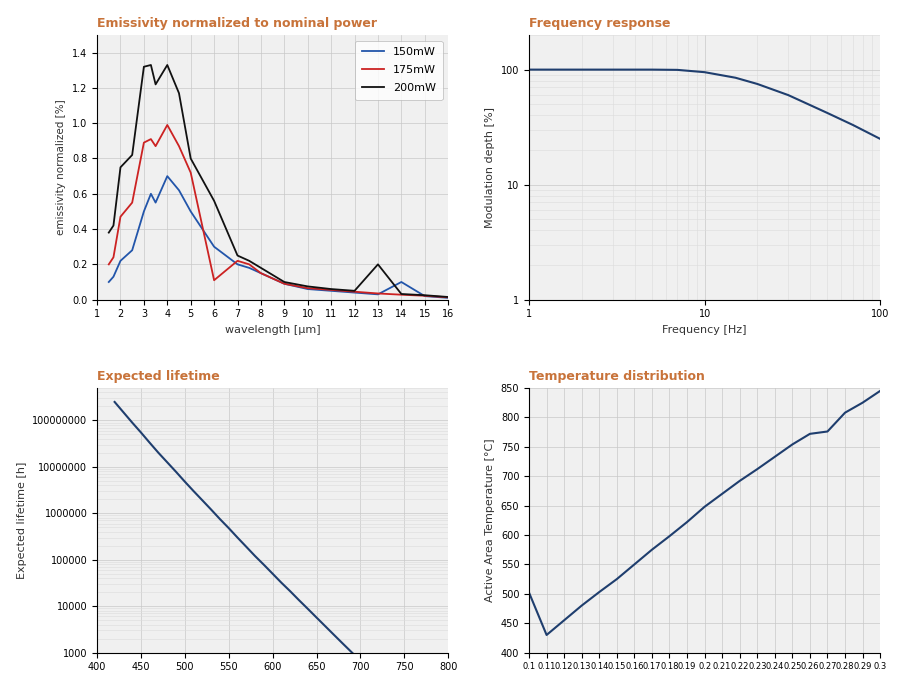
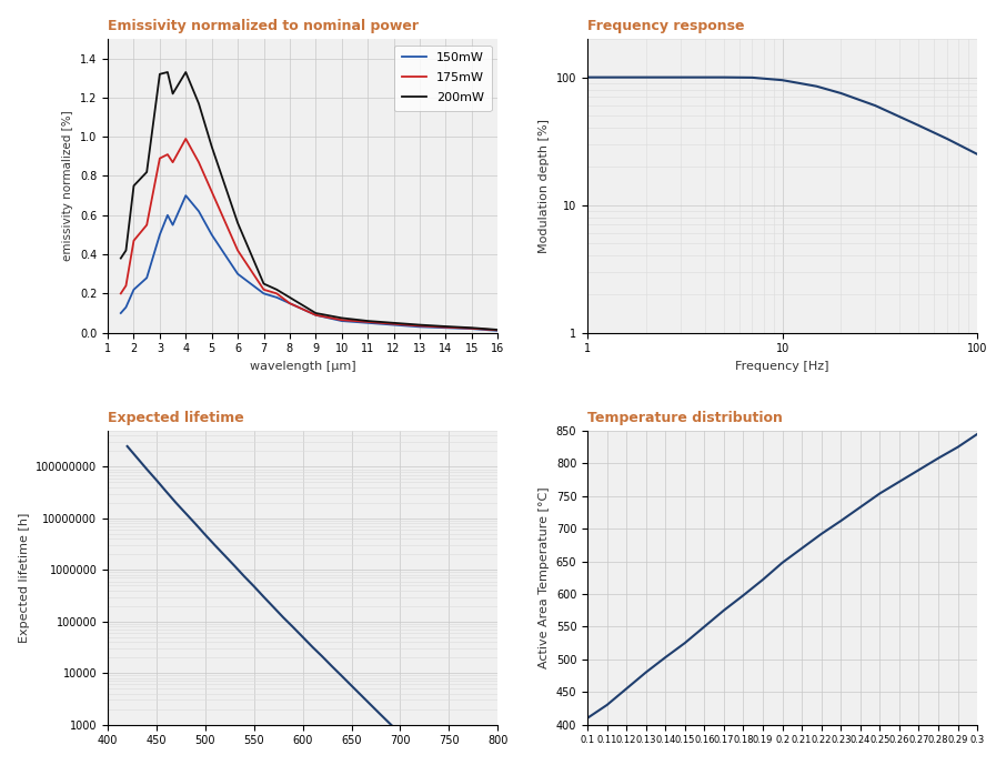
Emissivity normalized to nominal power/200mW/5: 0.80 -> 0.95
Emissivity normalized to nominal power/175mW/6: 0.11 -> 0.42
Emissivity normalized to nominal power/200mW/13: 0.20 -> 0.04
Emissivity normalized to nominal power/150mW/14: 0.10 -> 0.03
Temperature distribution/0.1: 502 -> 410
Temperature distribution/0.27: 776 -> 790
